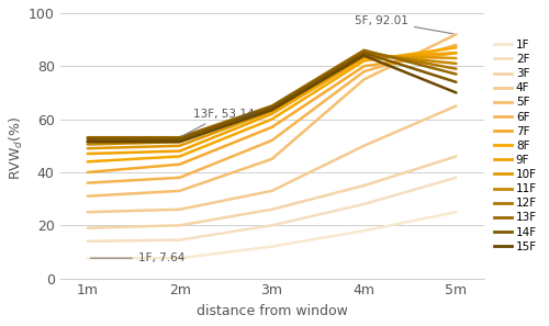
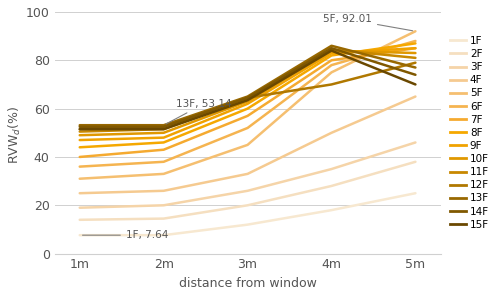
12F/4m: 85.5 -> 70.0
